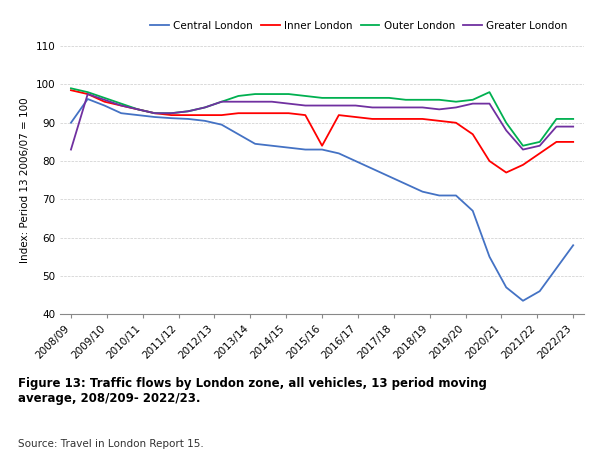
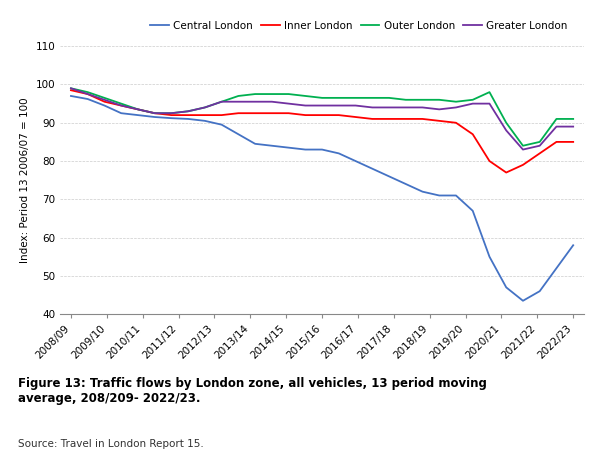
Central London/2008/09: 90.0 -> 97.0
Greater London/2008/09: 83.0 -> 99.0
Inner London/2015/16: 84.0 -> 92.0
